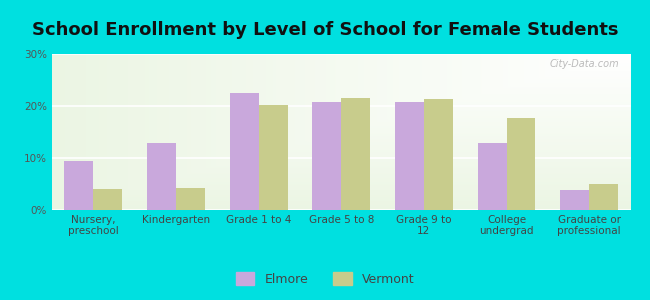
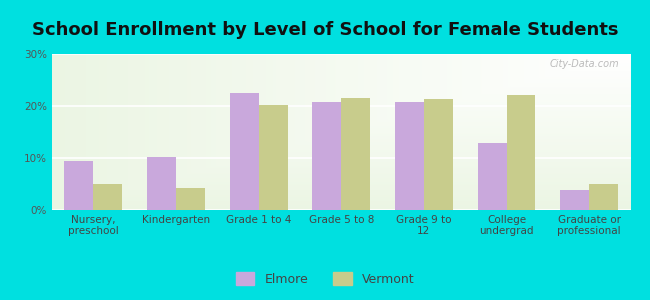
Vermont/Nursery, preschool: 4.0% -> 5.0%
Elmore/Kindergarten: 12.8% -> 10.2%
Vermont/College undergrad: 17.6% -> 22.2%
